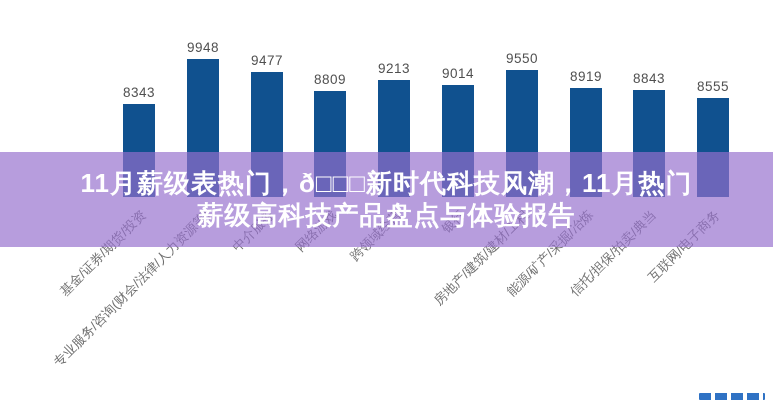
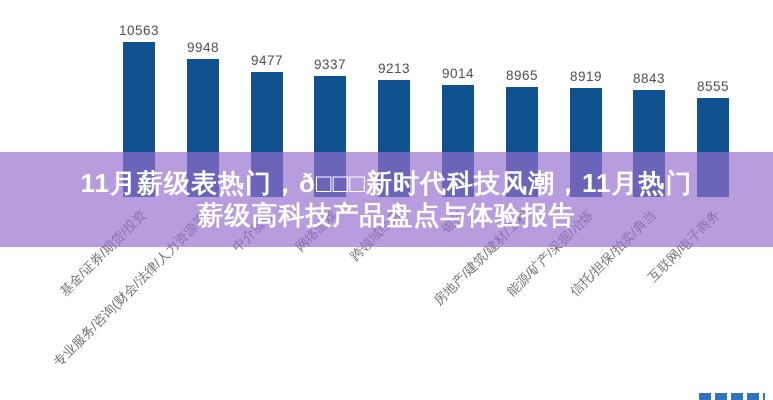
基金/证券/期货/投资: 8343 -> 10563
网络游戏: 8809 -> 9337
房地产/建筑/建材/工程: 9550 -> 8965
